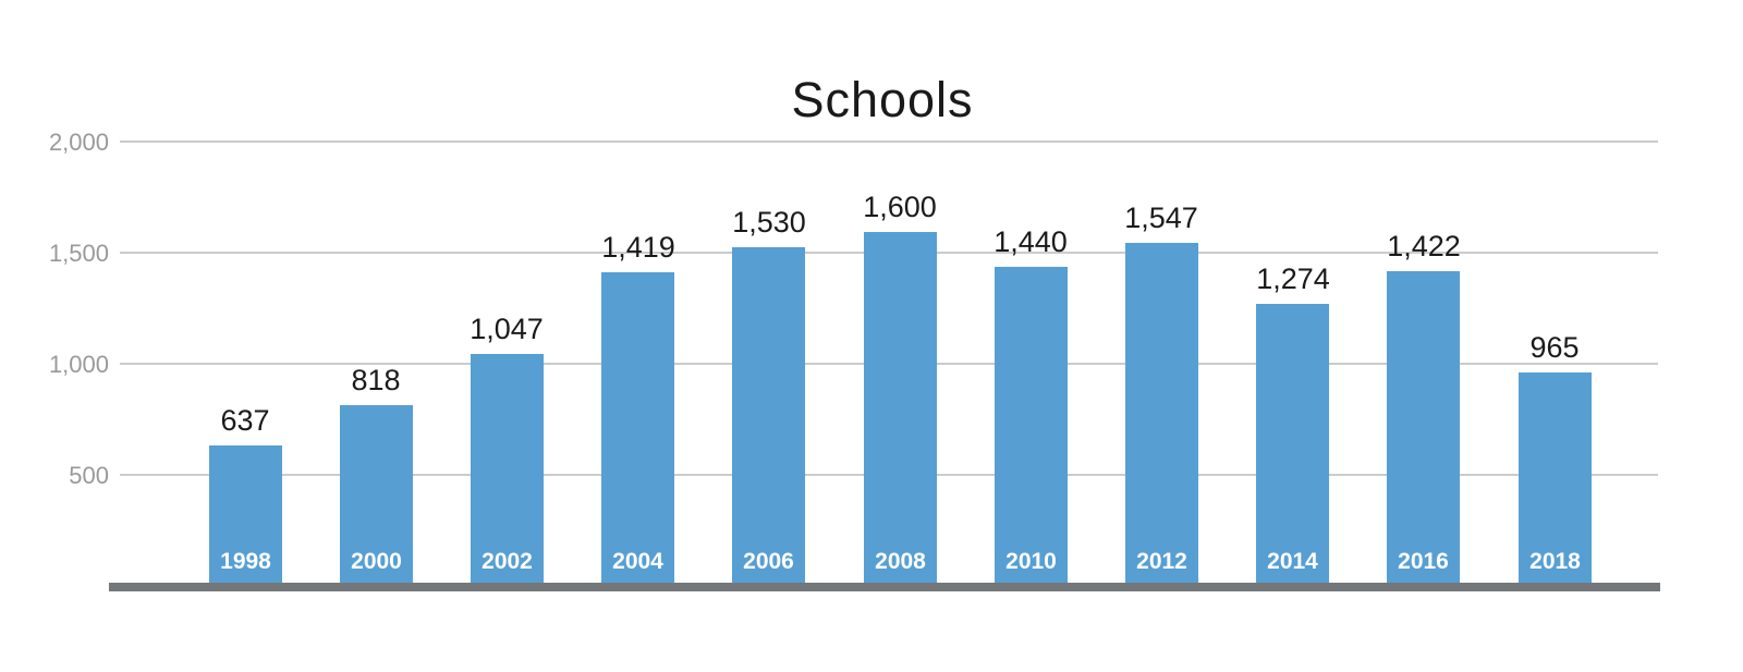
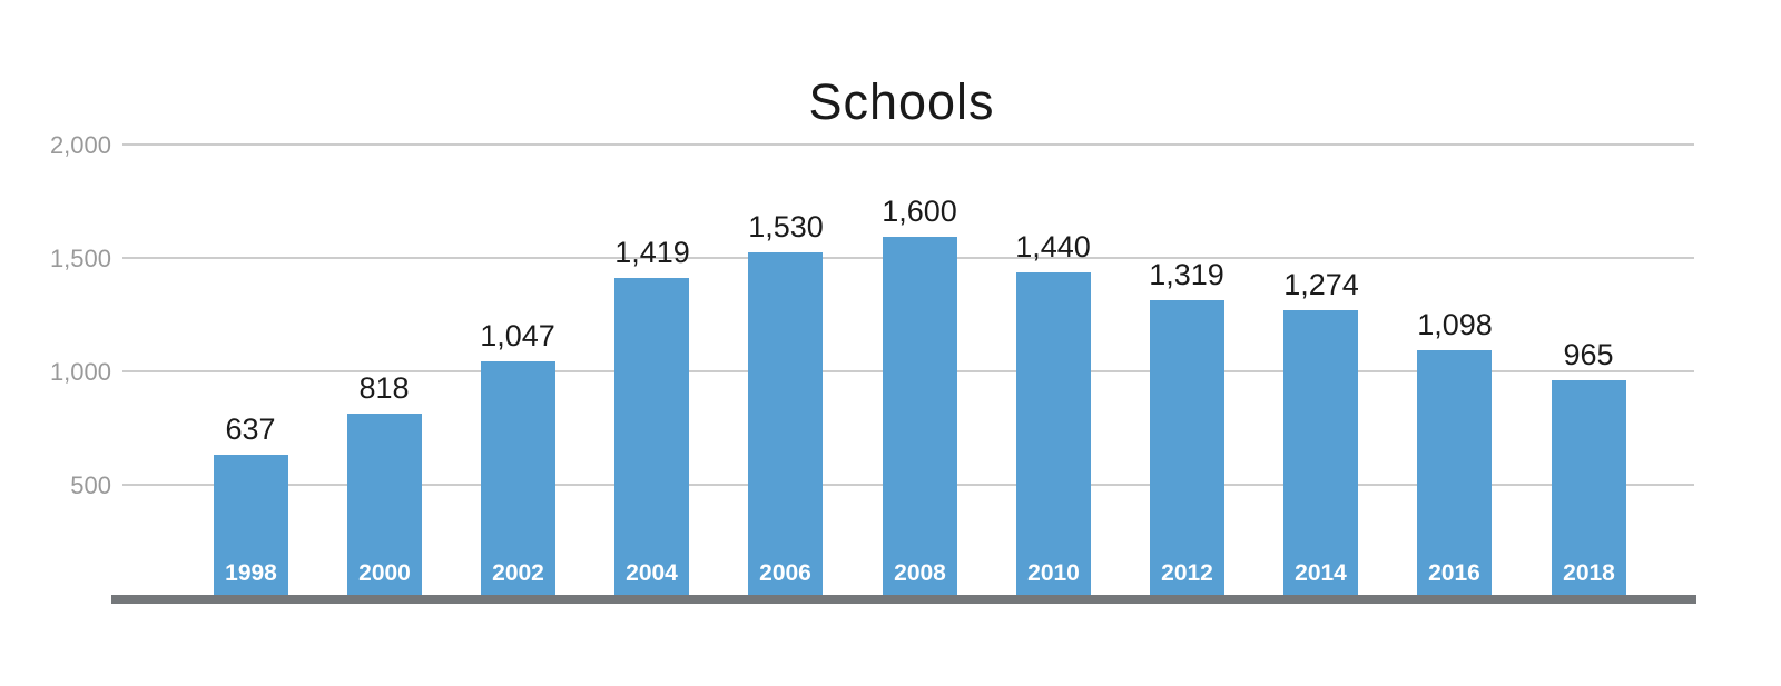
2012: 1,547 -> 1,319
2016: 1,422 -> 1,098
